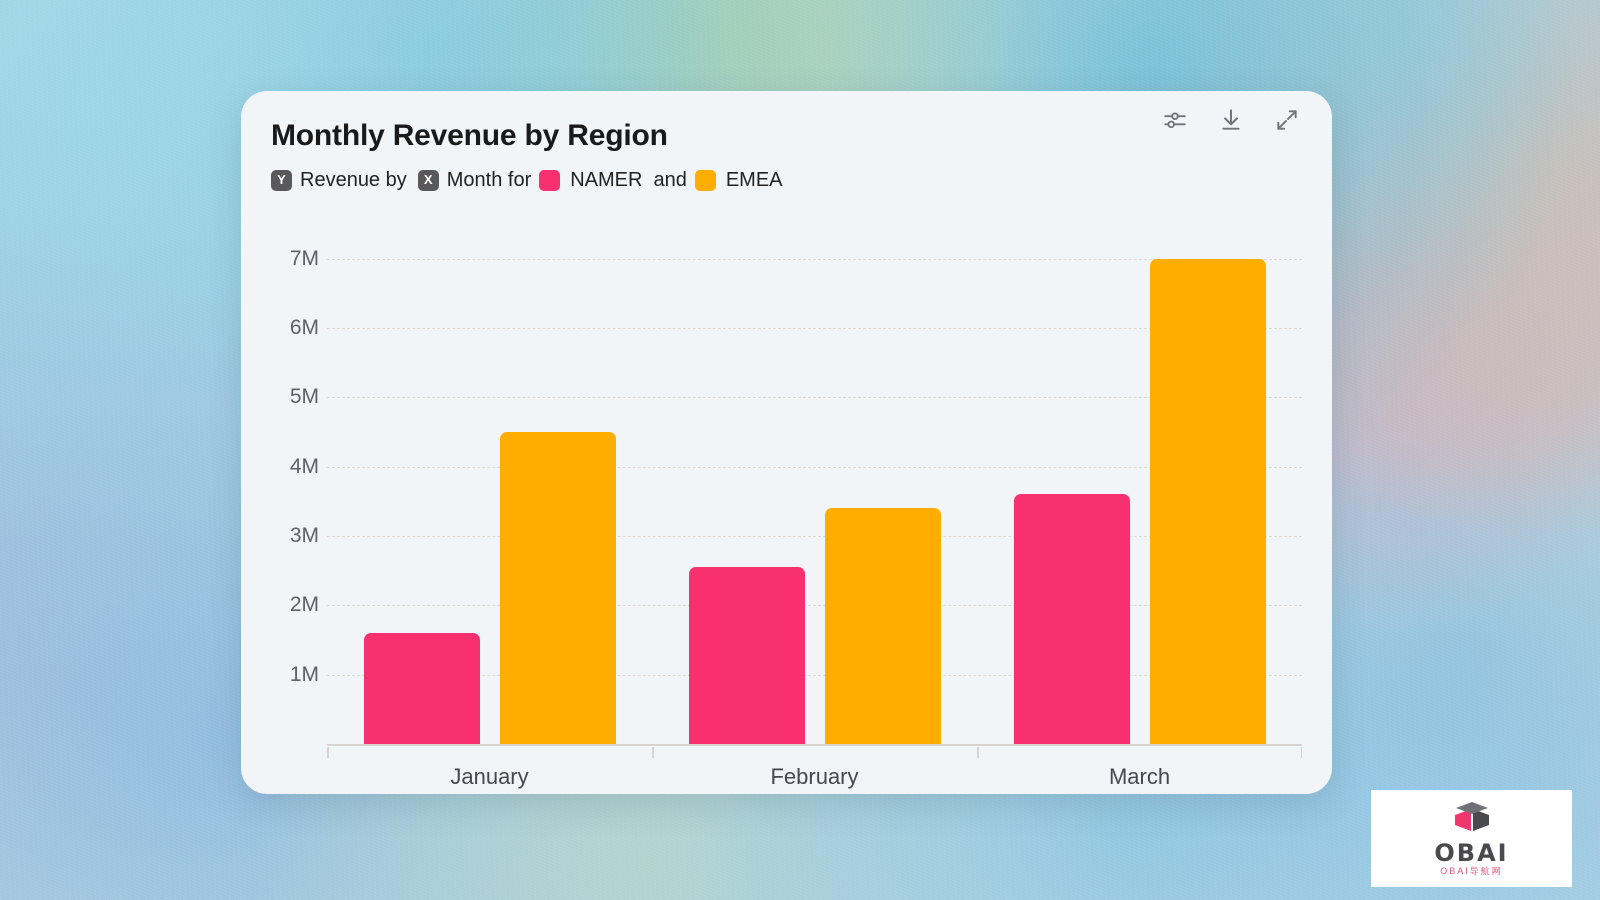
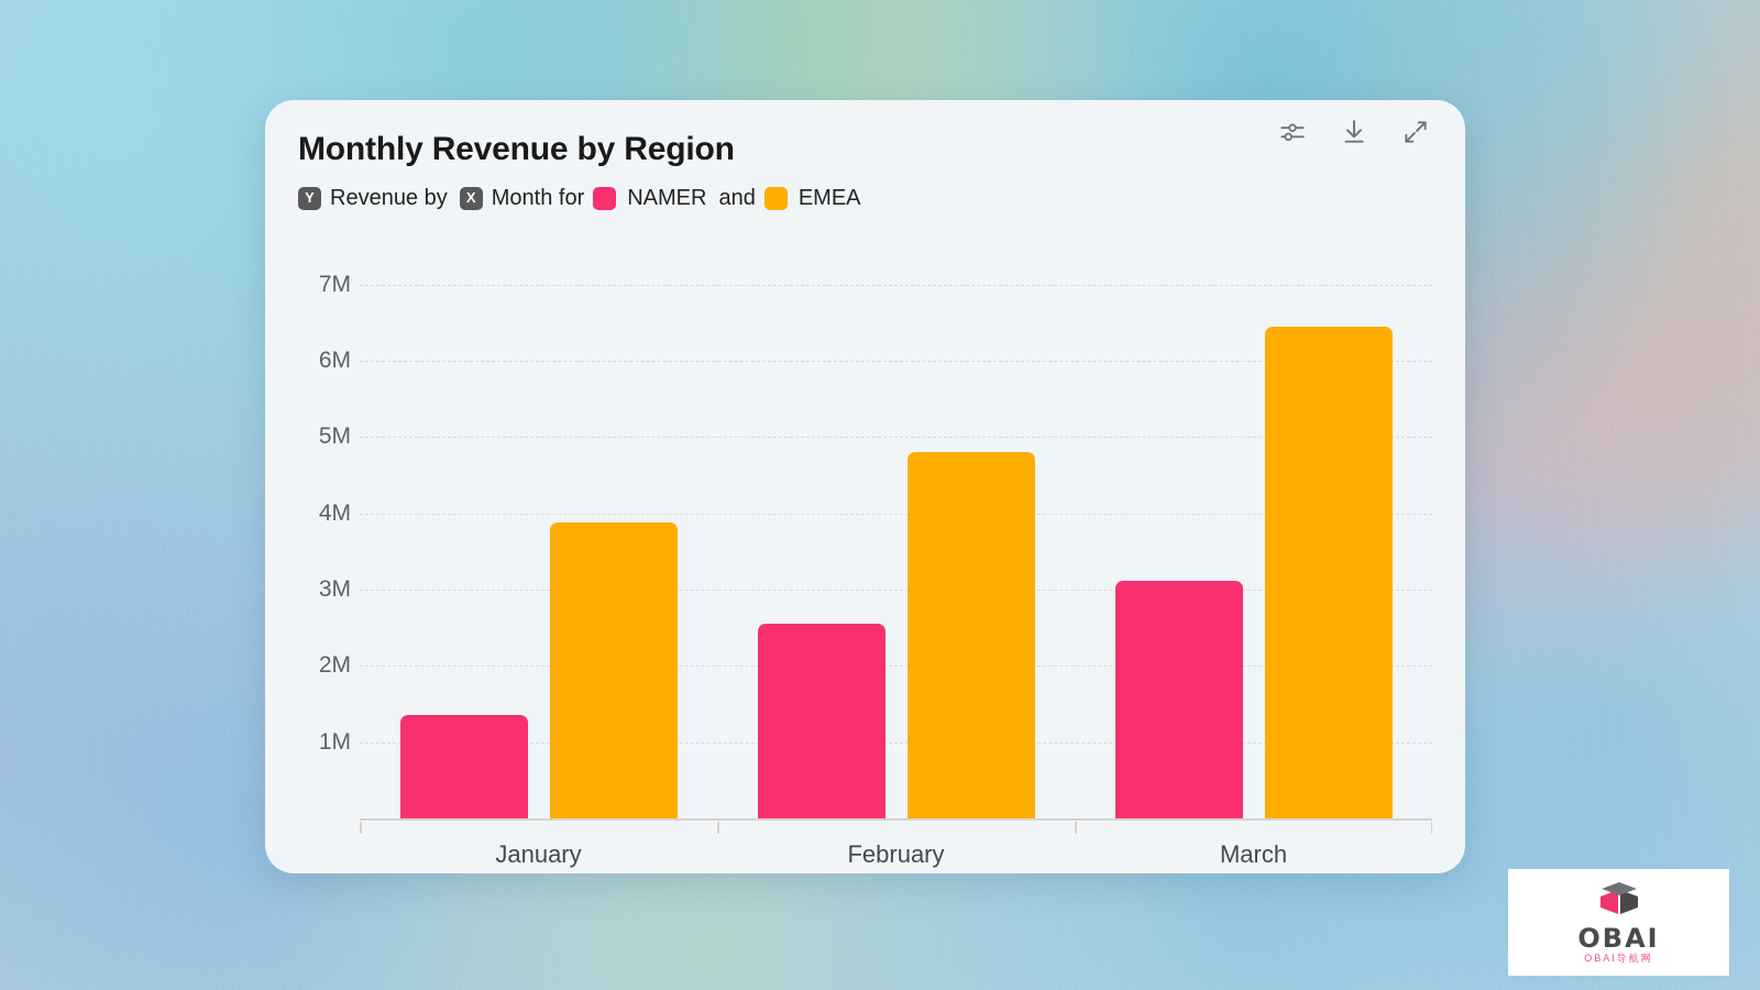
NAMER/January: 1.6M -> 1.4M
EMEA/January: 4.5M -> 3.9M
EMEA/February: 3.4M -> 4.8M
NAMER/March: 3.6M -> 3.1M
EMEA/March: 7.0M -> 6.4M
